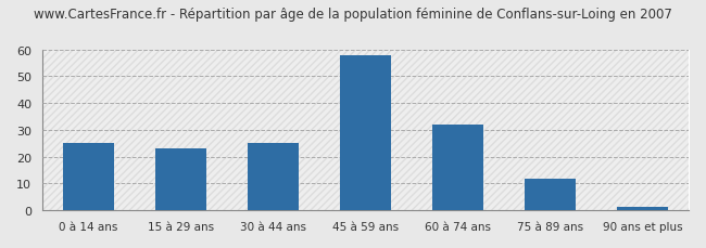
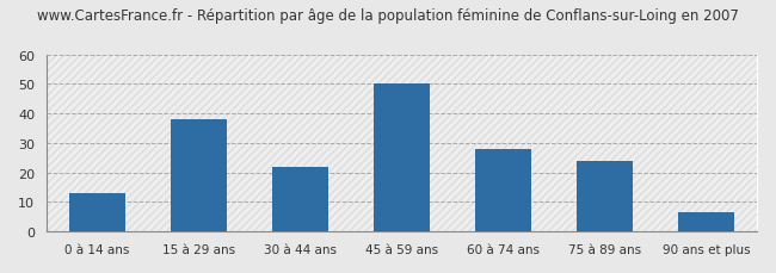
0 à 14 ans: 25.0 -> 13.0
15 à 29 ans: 23.0 -> 38.0
30 à 44 ans: 25.0 -> 22.0
45 à 59 ans: 58.0 -> 50.0
60 à 74 ans: 32.0 -> 28.0
75 à 89 ans: 12.0 -> 24.0
90 ans et plus: 1.5 -> 6.5
